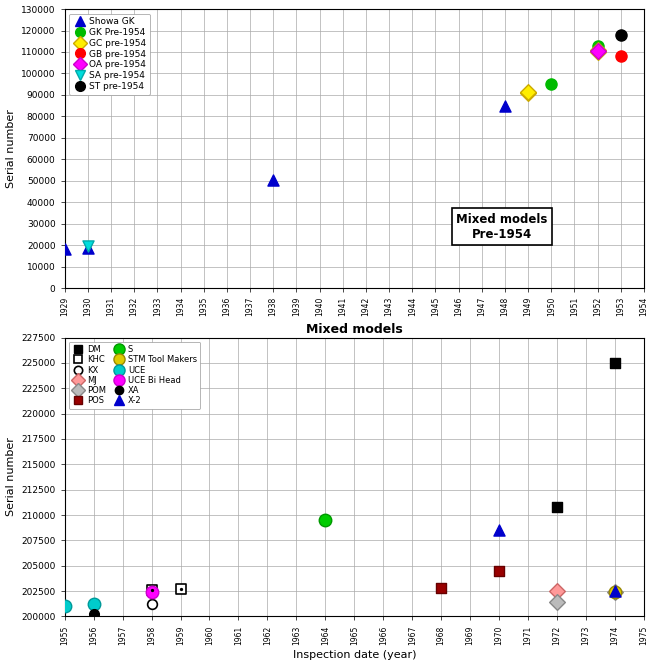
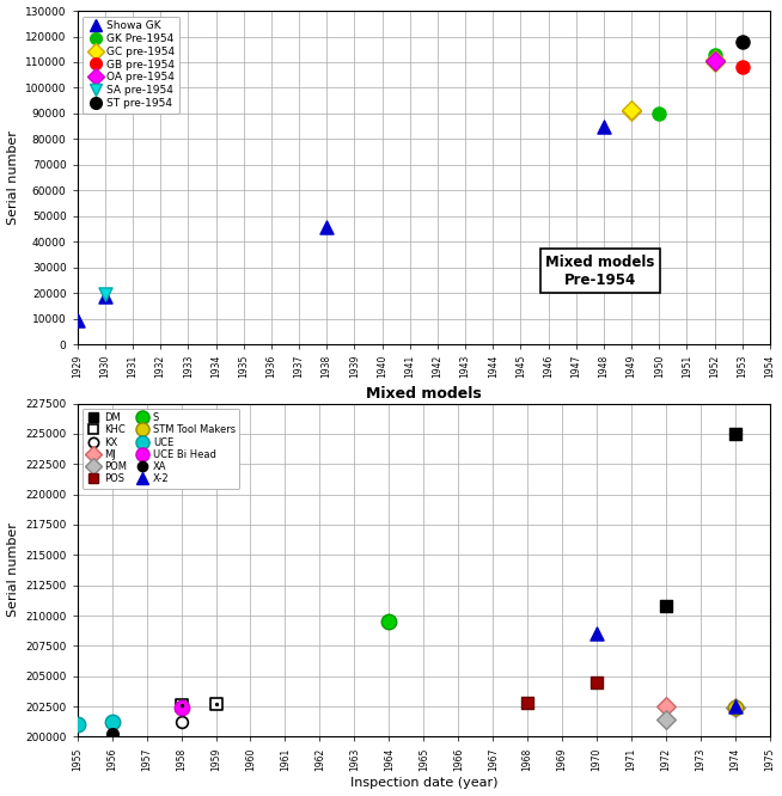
Showa GK/1929: 18000 -> 9500
Showa GK/1938: 50500 -> 45500
GK Pre-1954/1950: 95000 -> 90000
